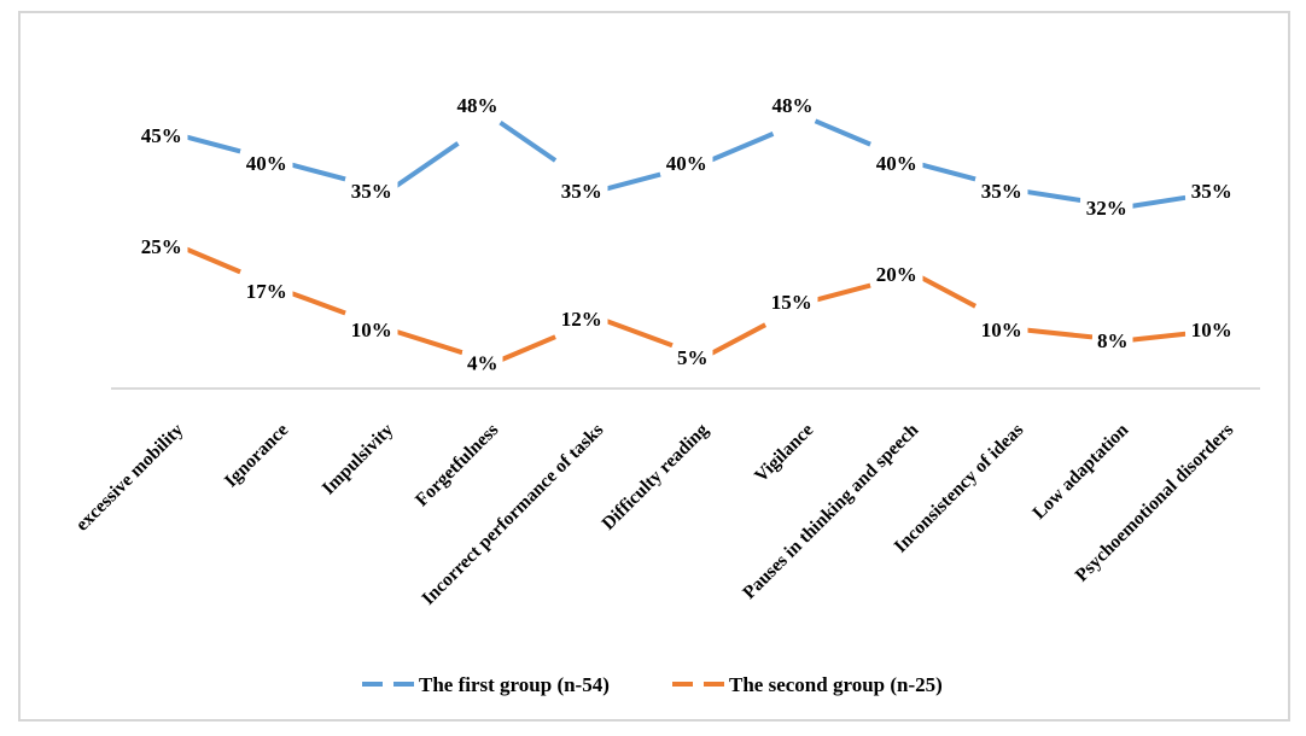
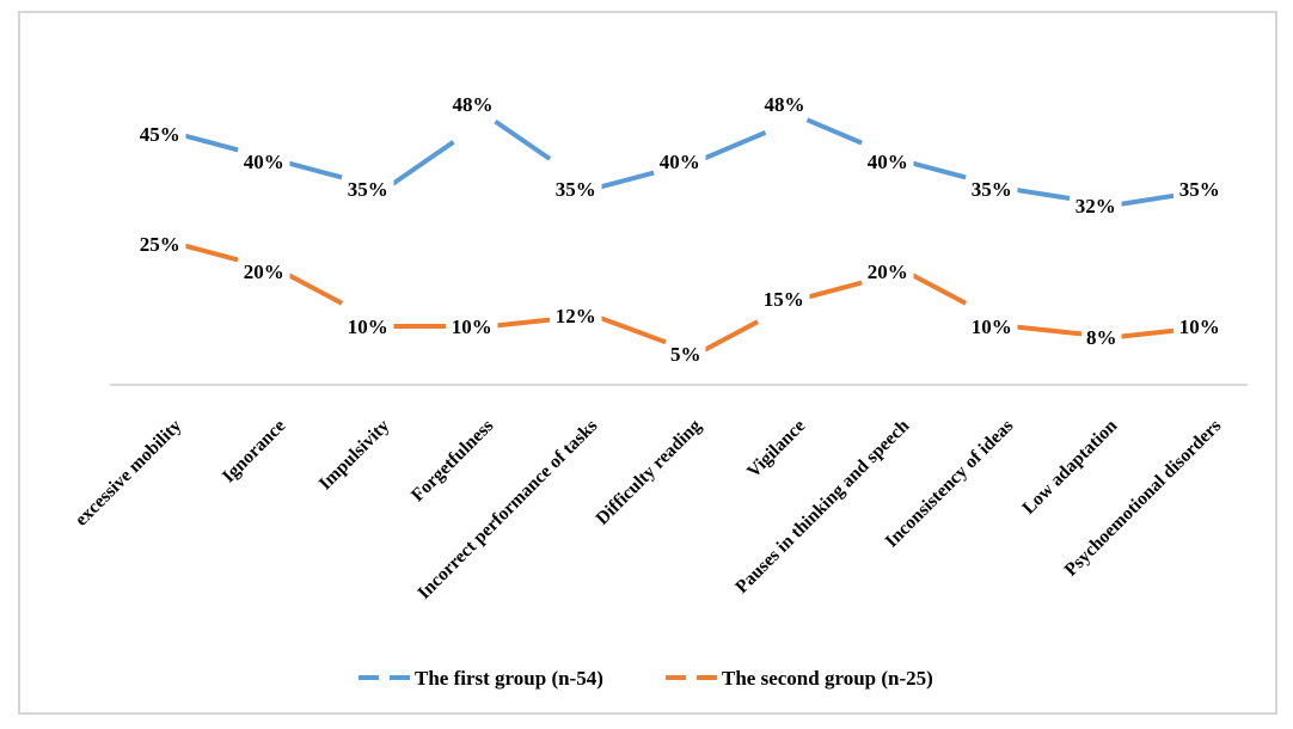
The second group (n-25)/Ignorance: 17% -> 20%
The second group (n-25)/Forgetfulness: 4% -> 10%
